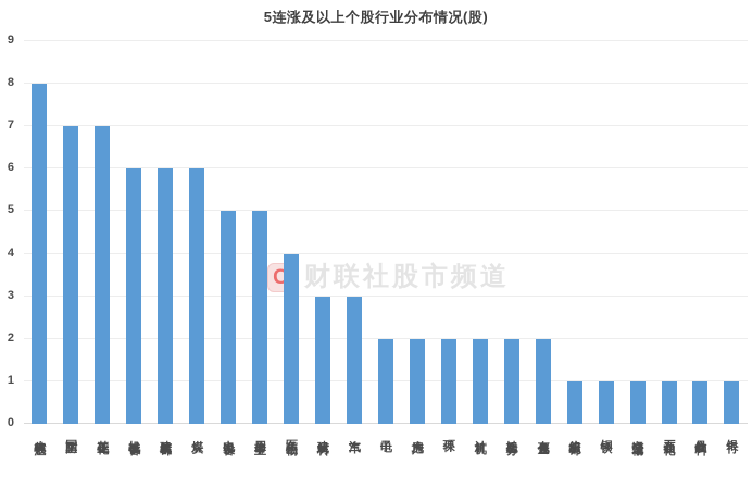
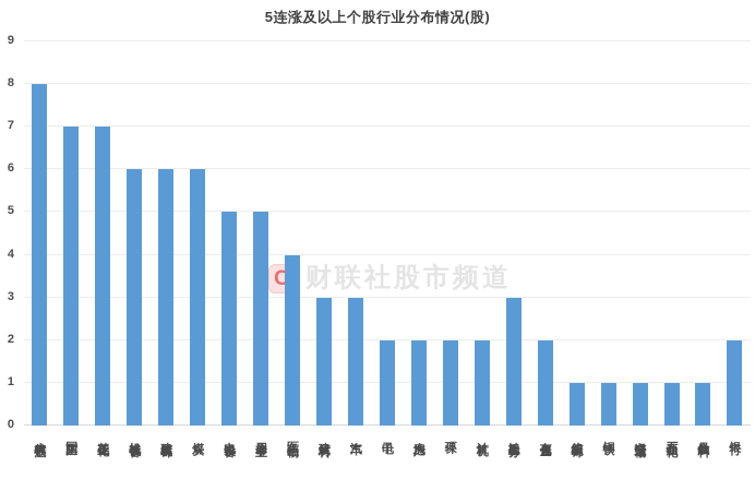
社会服务: 2 -> 3
银行: 1 -> 2
